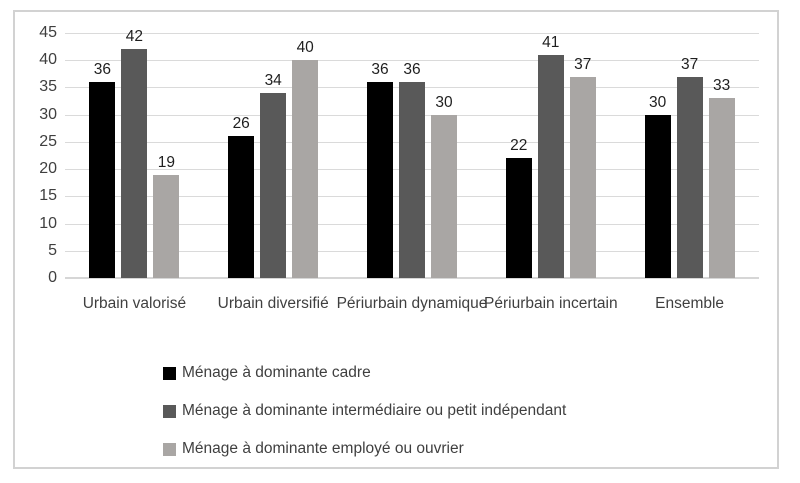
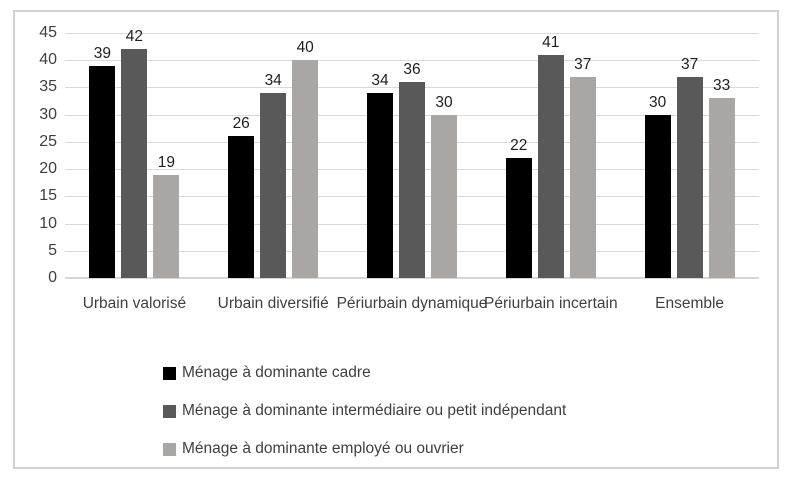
Ménage à dominante cadre/Urbain valorisé: 36 -> 39
Ménage à dominante cadre/Périurbain dynamique: 36 -> 34
